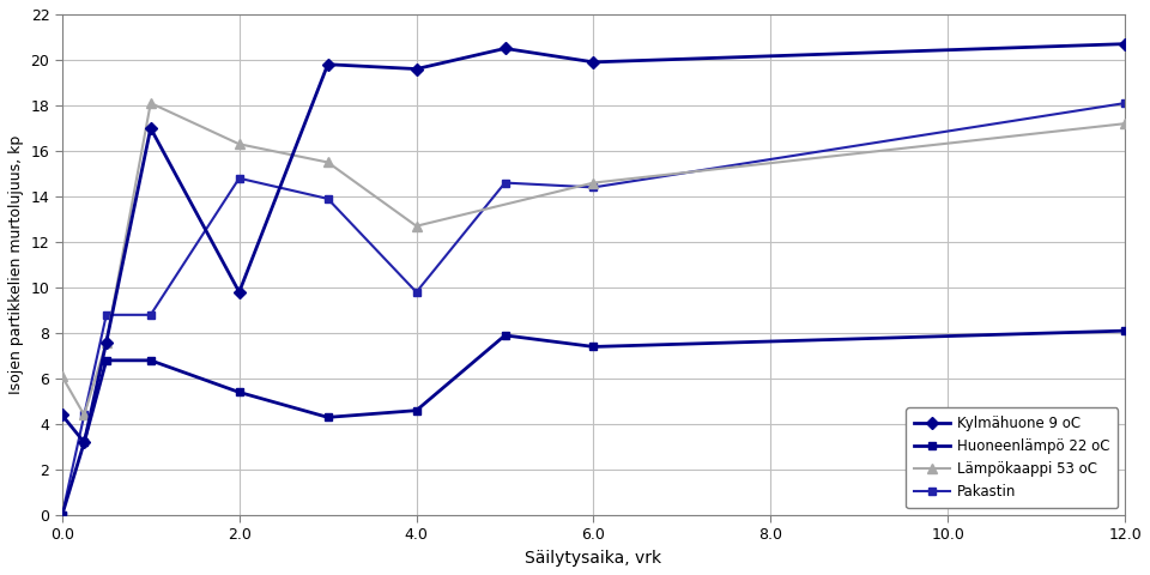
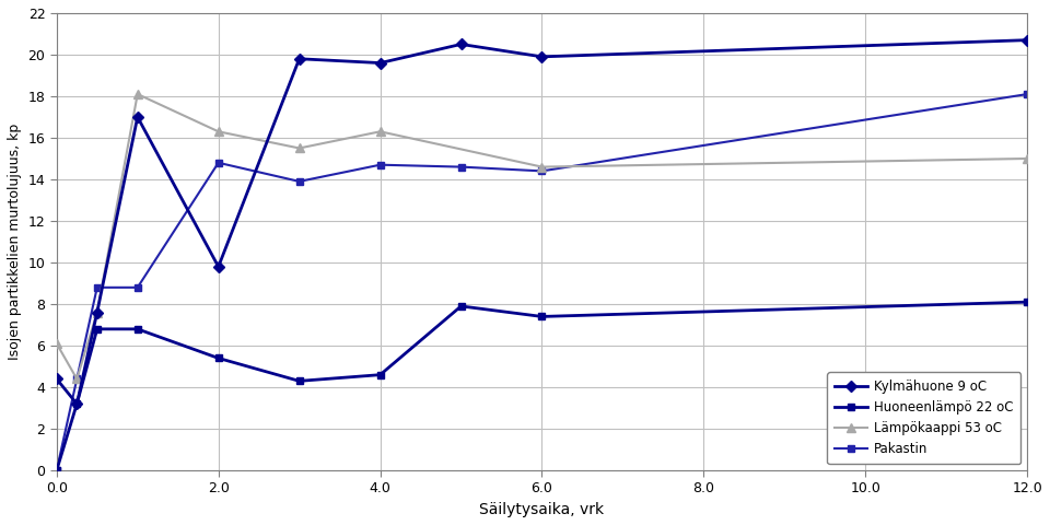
Lämpökaappi 53 oC/4.0: 12.7 -> 16.3
Pakastin/4.0: 9.8 -> 14.7
Lämpökaappi 53 oC/12.0: 17.2 -> 15.0
